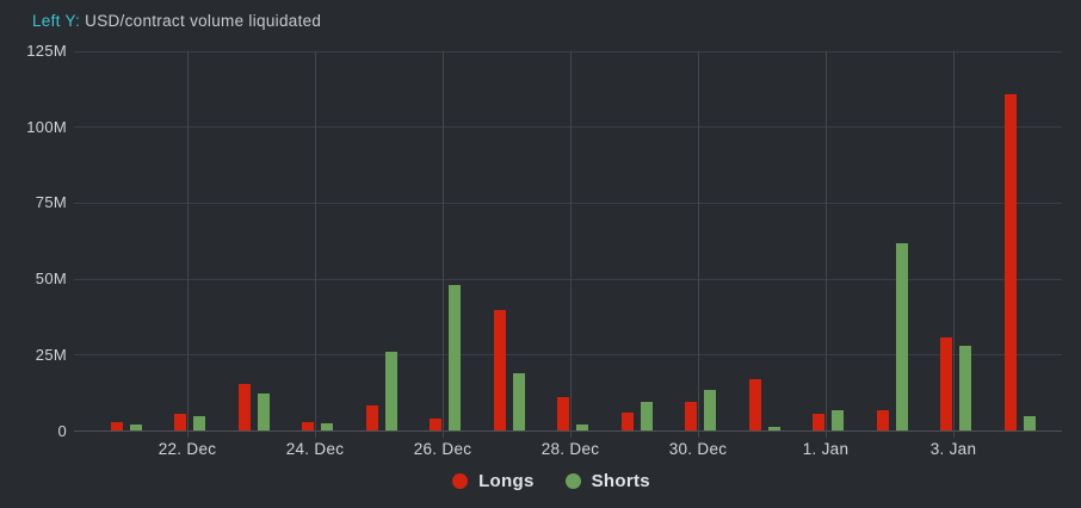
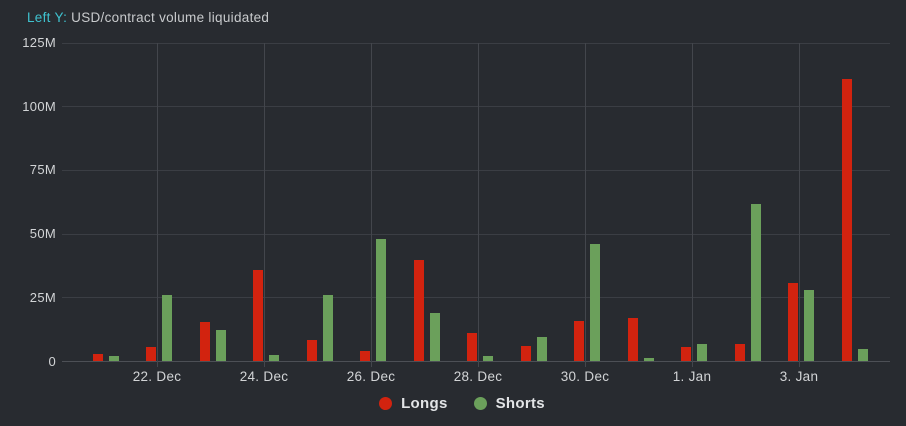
Shorts/22. Dec: 5M -> 26M
Longs/24. Dec: 3M -> 36M
Longs/30. Dec: 10M -> 16M
Shorts/30. Dec: 14M -> 46M
